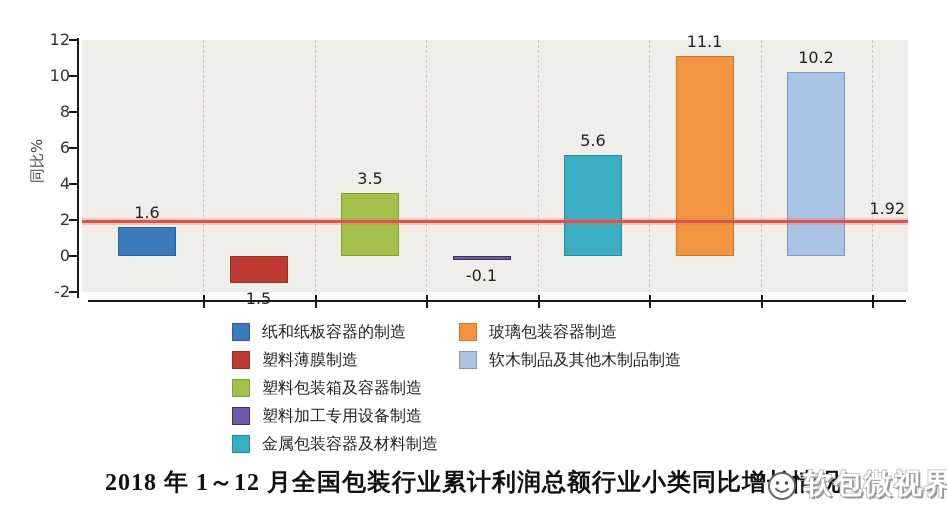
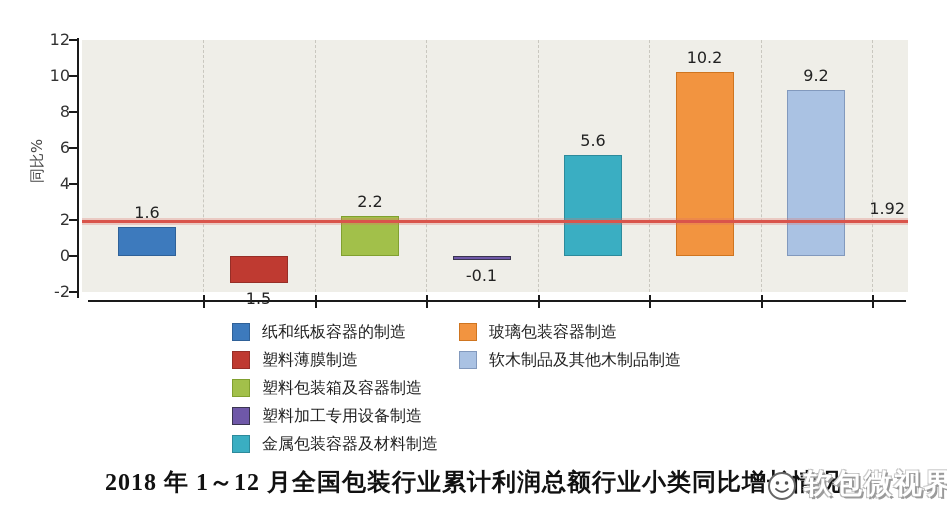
塑料包装箱及容器制造: 3.5 -> 2.2
玻璃包装容器制造: 11.1 -> 10.2
软木制品及其他木制品制造: 10.2 -> 9.2
